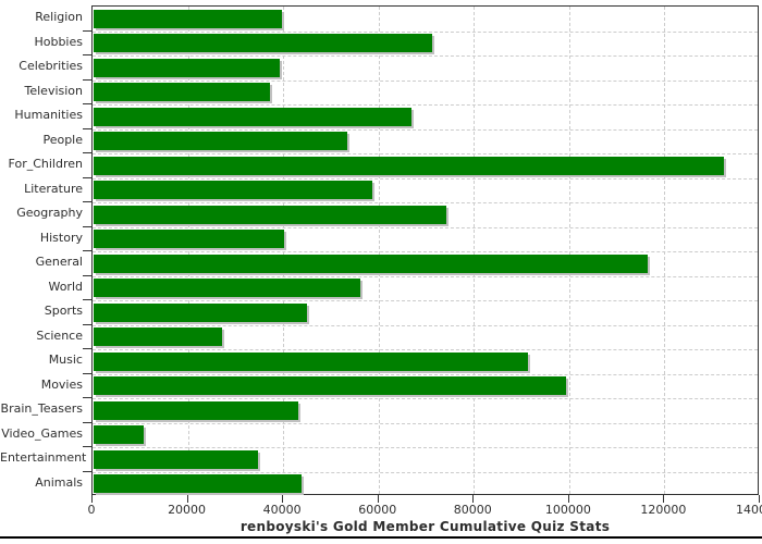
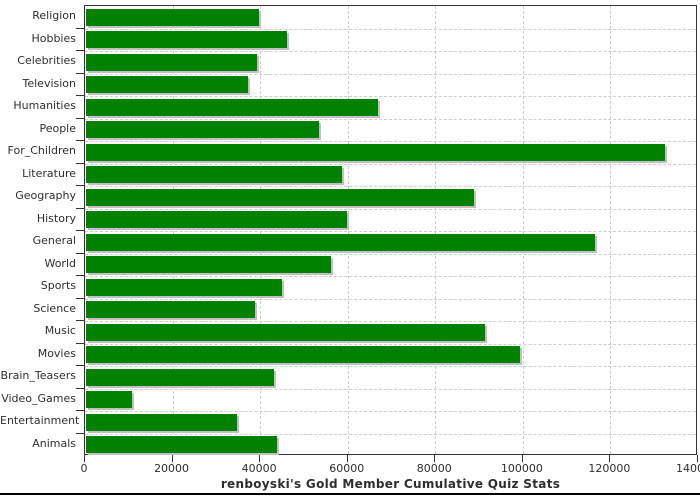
Hobbies: 71000 -> 46000
Geography: 74000 -> 89000
History: 40000 -> 60000
Science: 27000 -> 38000
